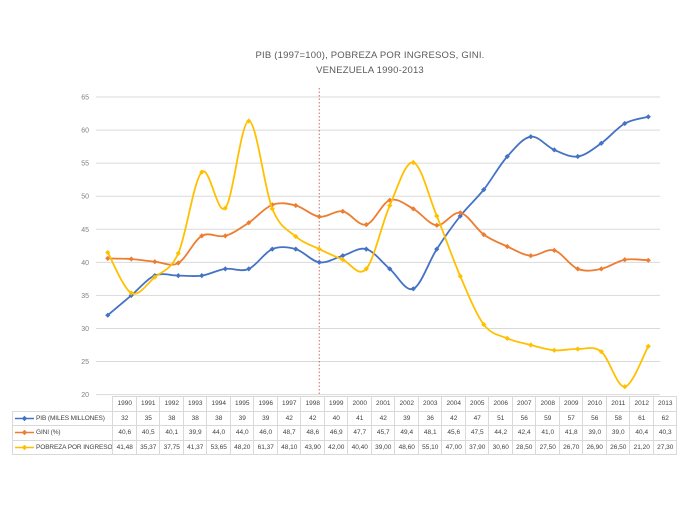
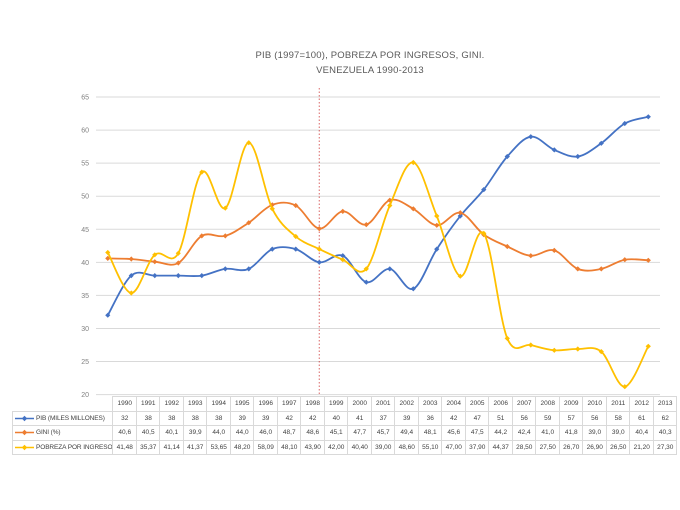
PIB (MILES MILLONES)/1991: 35 -> 38
POBREZA POR INGRESO/1992: 37,75 -> 41,14
POBREZA POR INGRESO/1996: 61,37 -> 58,09
GINI (%)/1999: 46,9 -> 45,1
PIB (MILES MILLONES)/2001: 42 -> 37
POBREZA POR INGRESO/2006: 30,60 -> 44,37
